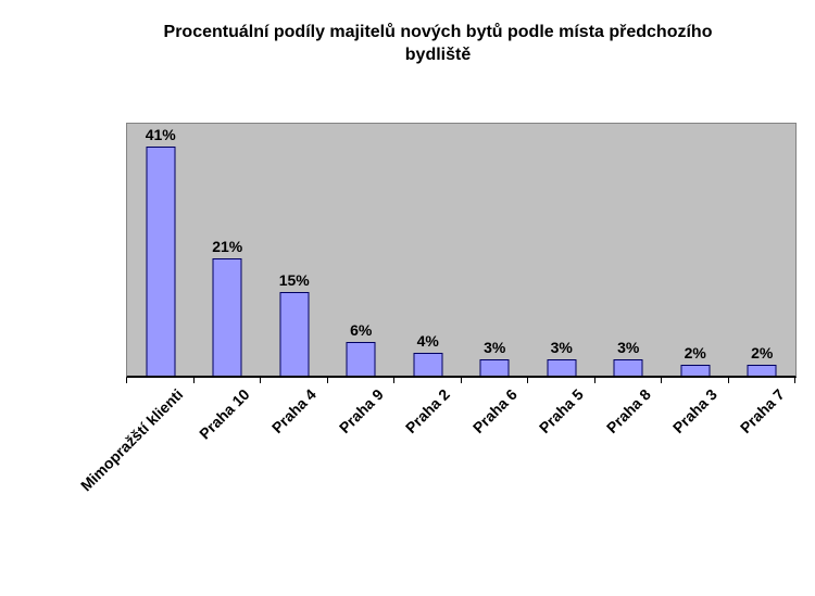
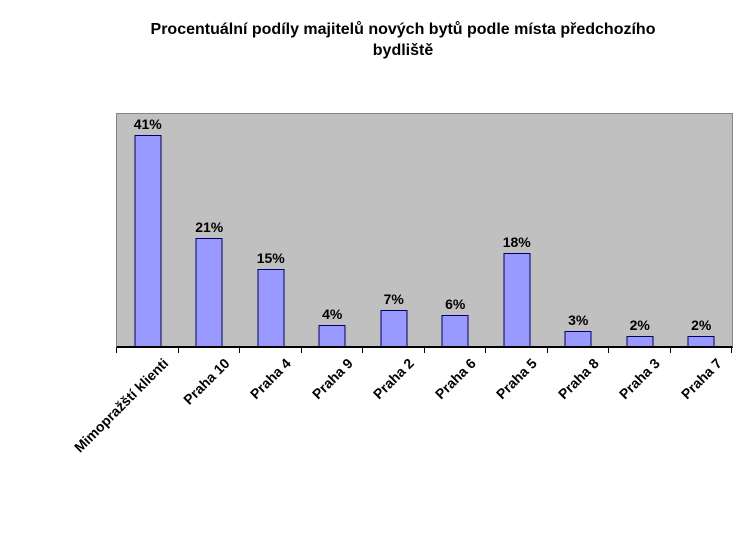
Praha 9: 6% -> 4%
Praha 2: 4% -> 7%
Praha 6: 3% -> 6%
Praha 5: 3% -> 18%
